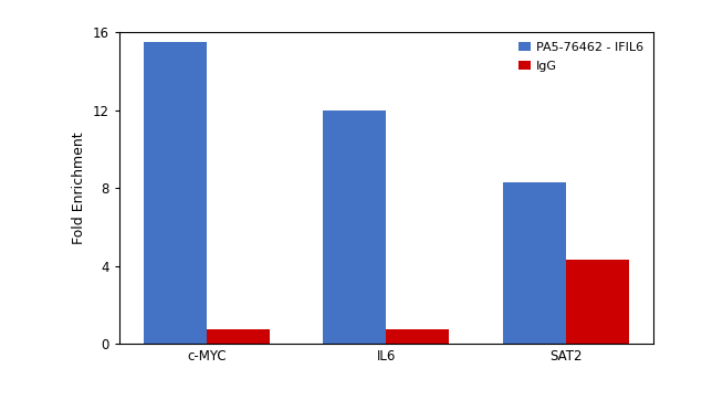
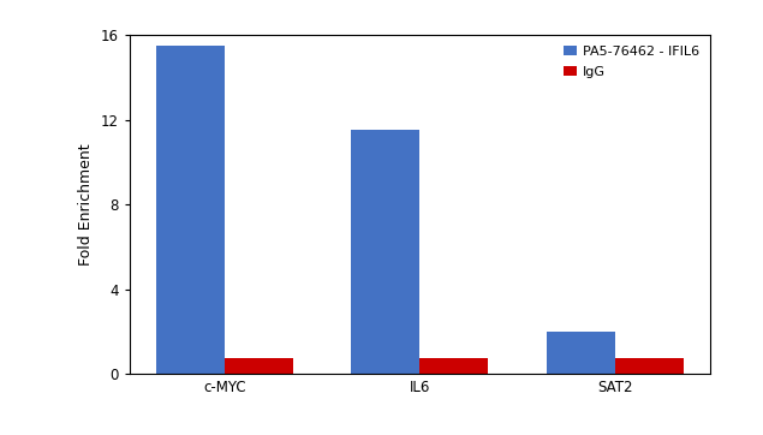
PA5-76462 - IFIL6/IL6: 12.0 -> 11.5
PA5-76462 - IFIL6/SAT2: 8.3 -> 2.0
IgG/SAT2: 4.3 -> 0.8
